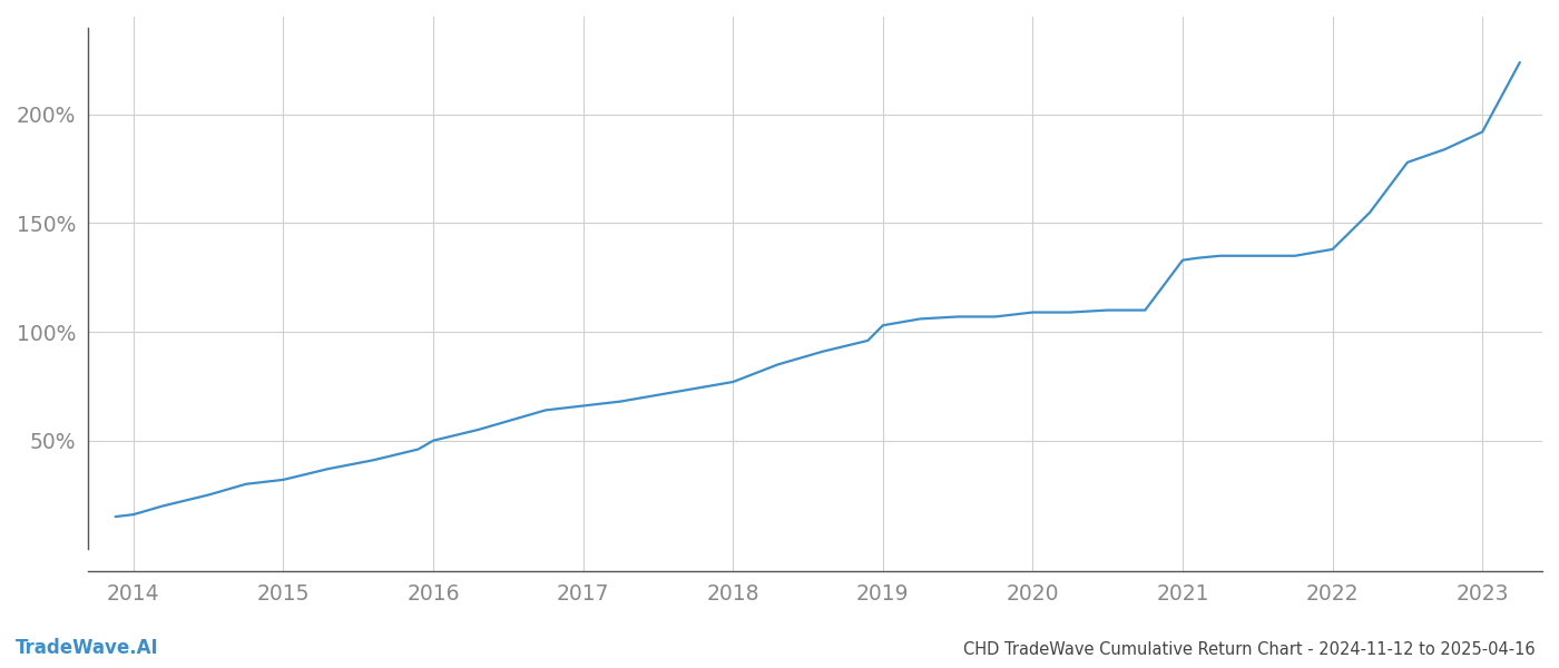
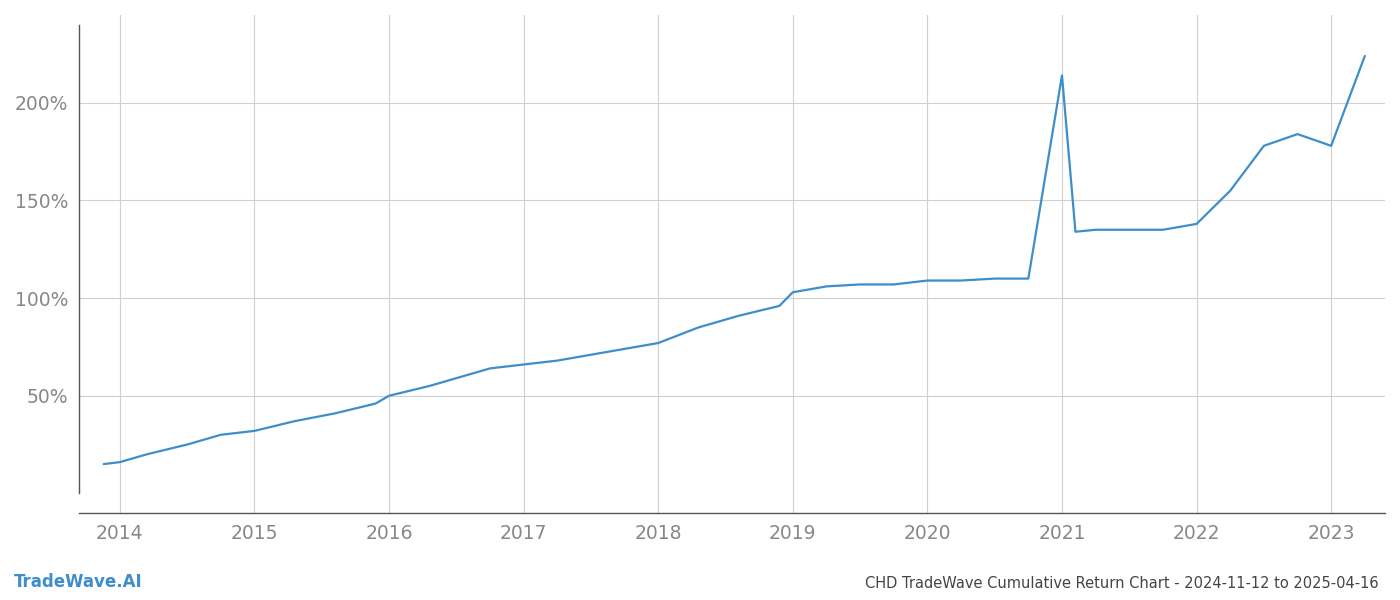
2021: 133% -> 214%
2023: 192% -> 178%
